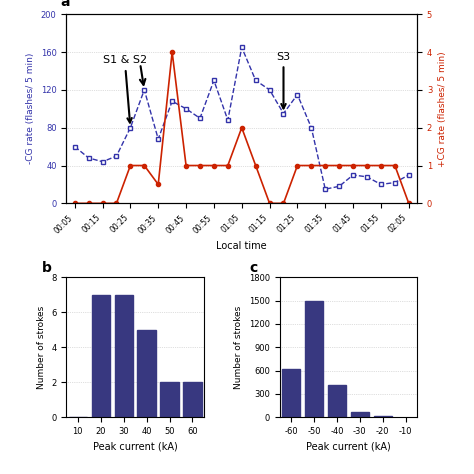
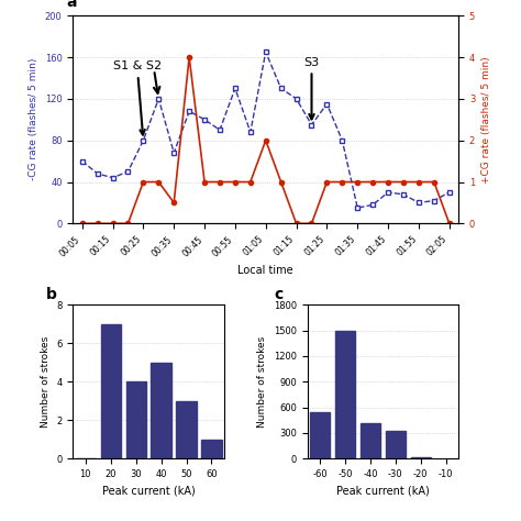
30: 7 -> 4
50: 2 -> 3
60: 2 -> 1
-60: 620 -> 540
-30: 70 -> 320
